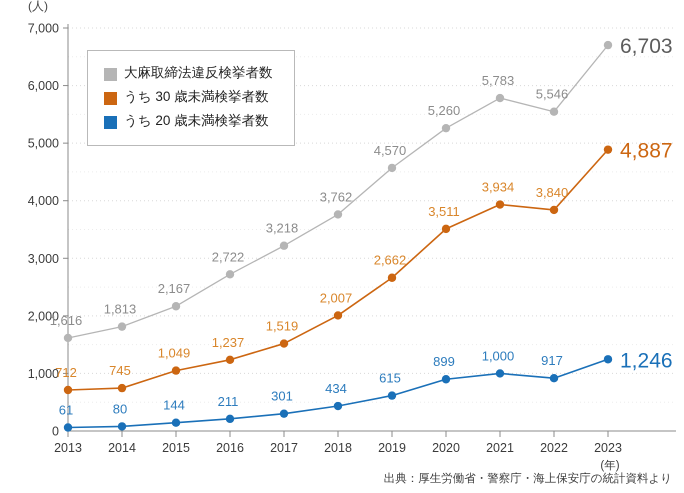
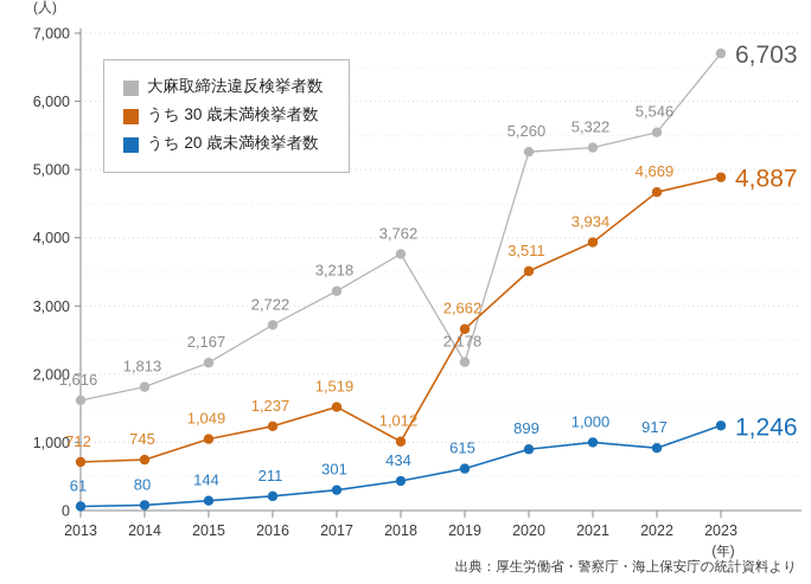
うち 30 歳未満検挙者数/2018: 2,007 -> 1,012
大麻取締法違反検挙者数/2019: 4,570 -> 2,178
大麻取締法違反検挙者数/2021: 5,783 -> 5,322
うち 30 歳未満検挙者数/2022: 3,840 -> 4,669
